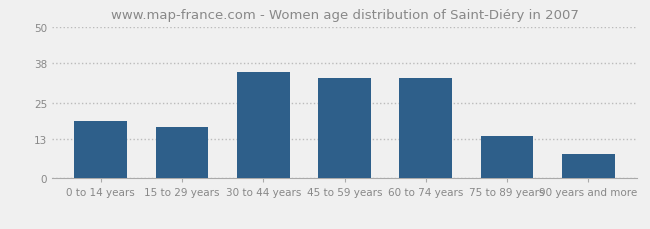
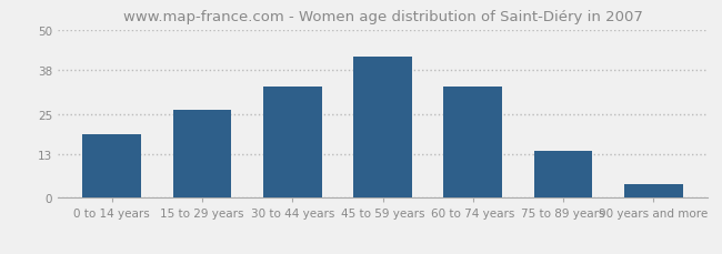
15 to 29 years: 17 -> 26
30 to 44 years: 35 -> 33
45 to 59 years: 33 -> 42
90 years and more: 8 -> 4
